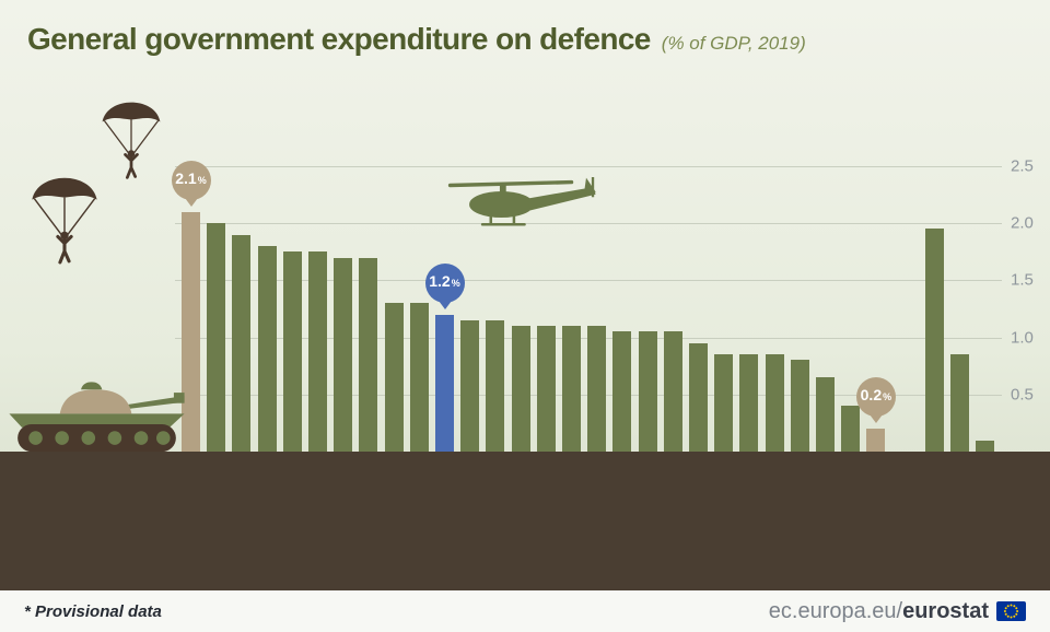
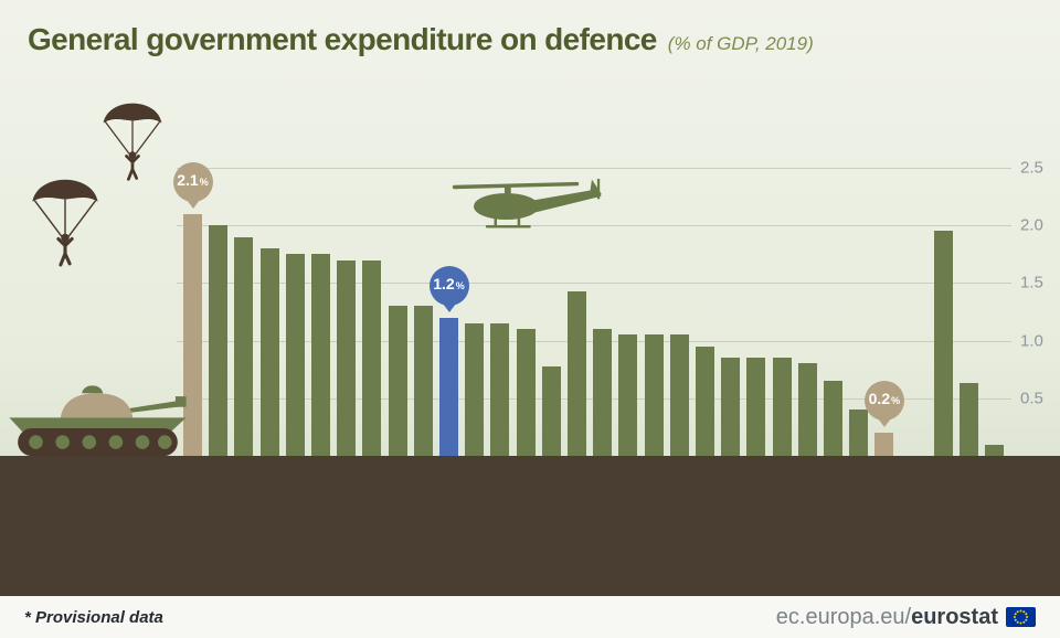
DENMARK: 1.10 -> 0.78
GERMANY: 1.10 -> 1.43
SWITZERLAND: 0.85 -> 0.63
